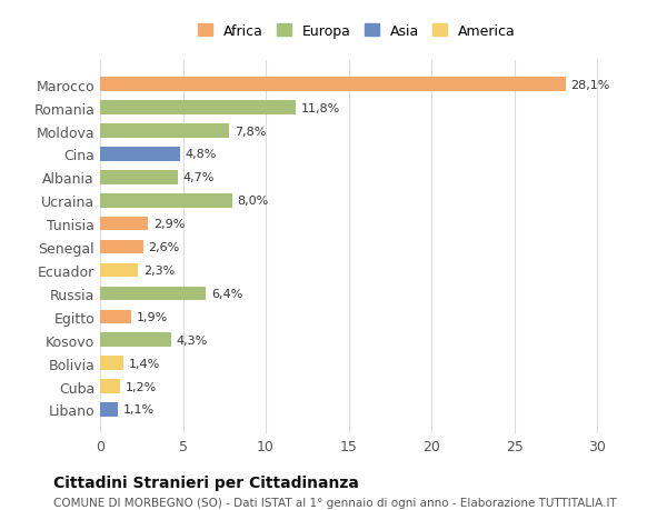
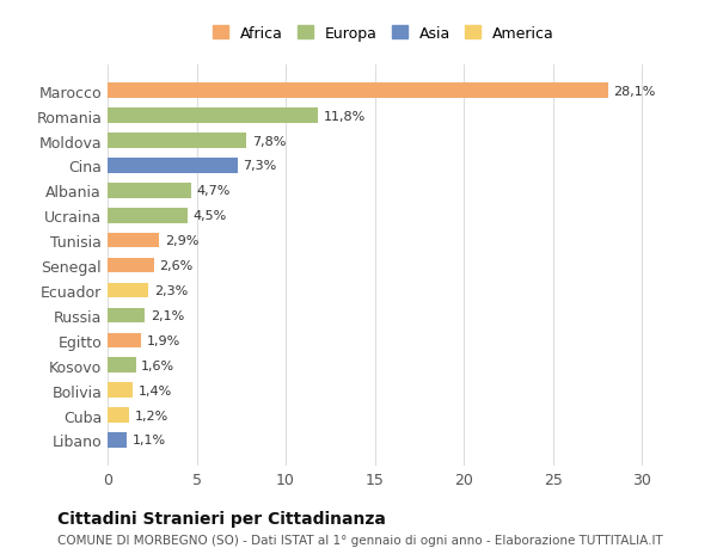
Cina: 4,8% -> 7,3%
Ucraina: 8,0% -> 4,5%
Russia: 6,4% -> 2,1%
Kosovo: 4,3% -> 1,6%
